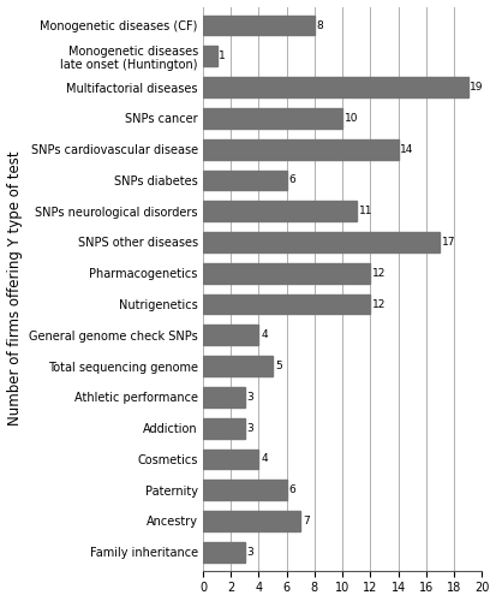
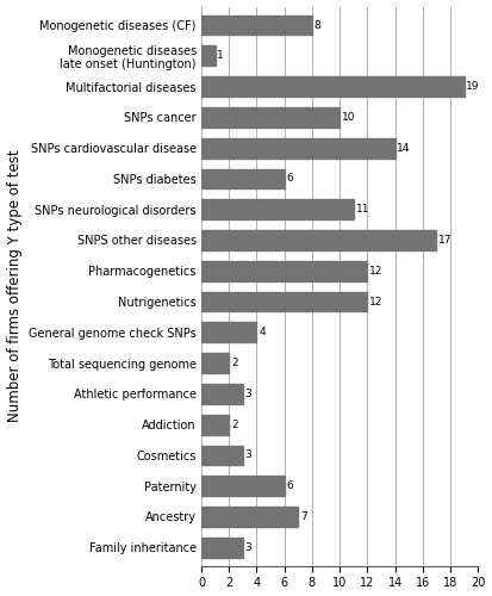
Total sequencing genome: 5 -> 2
Addiction: 3 -> 2
Cosmetics: 4 -> 3
